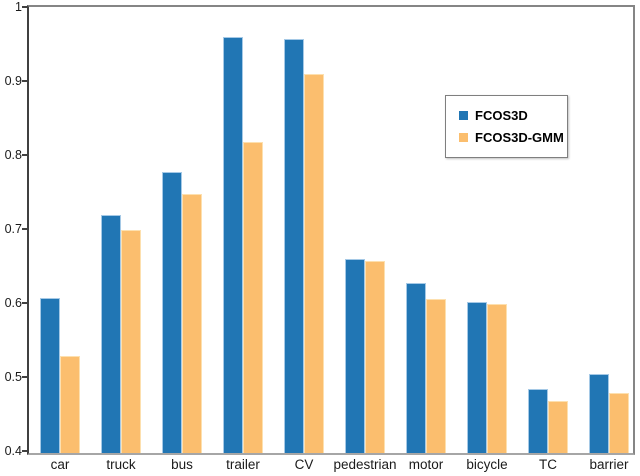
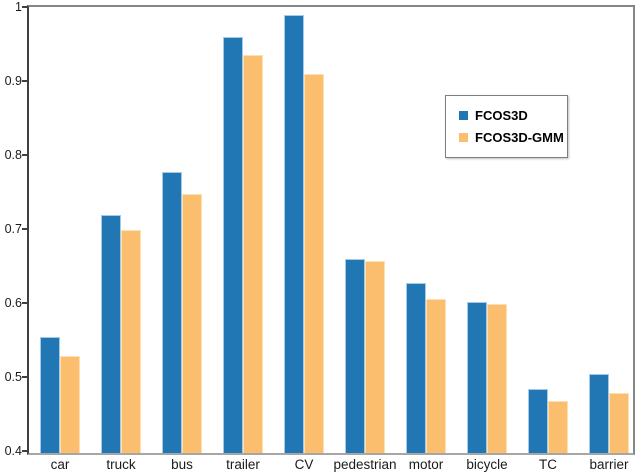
FCOS3D/car: 0.61 -> 0.56
FCOS3D-GMM/trailer: 0.82 -> 0.94
FCOS3D/CV: 0.96 -> 0.99
